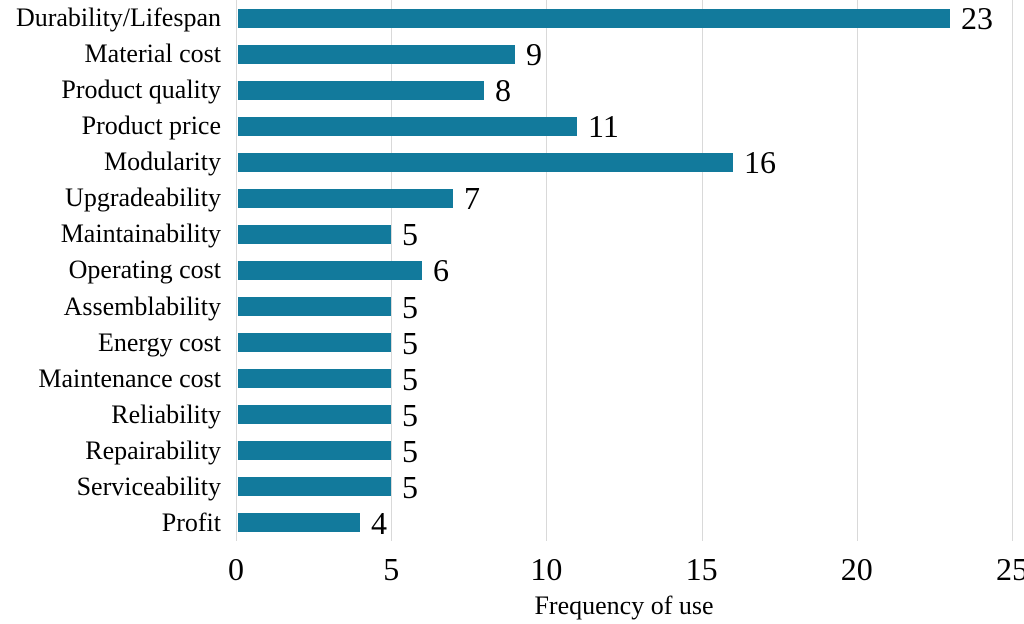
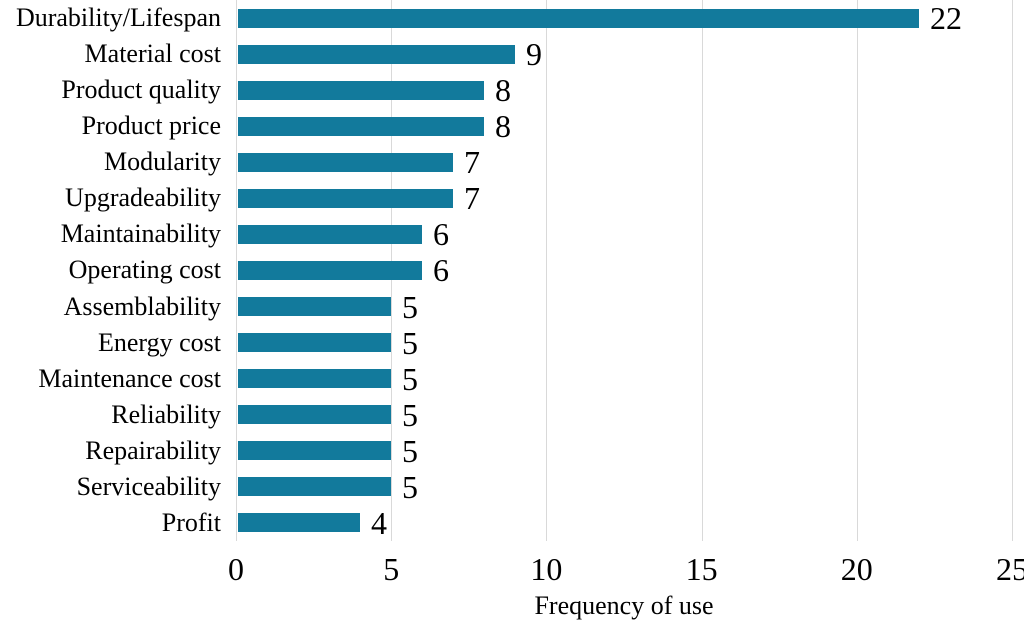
Durability/Lifespan: 23 -> 22
Product price: 11 -> 8
Modularity: 16 -> 7
Maintainability: 5 -> 6
